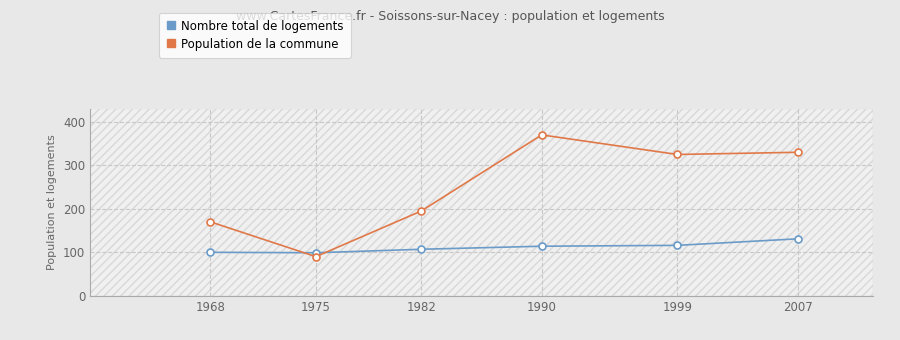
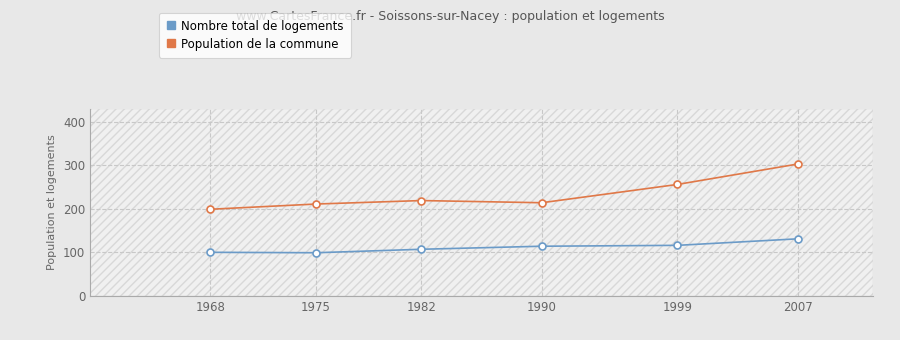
Population de la commune/1968: 170 -> 199
Population de la commune/1975: 90 -> 211
Population de la commune/1982: 195 -> 219
Population de la commune/1990: 370 -> 214
Population de la commune/1999: 325 -> 256
Population de la commune/2007: 330 -> 303
